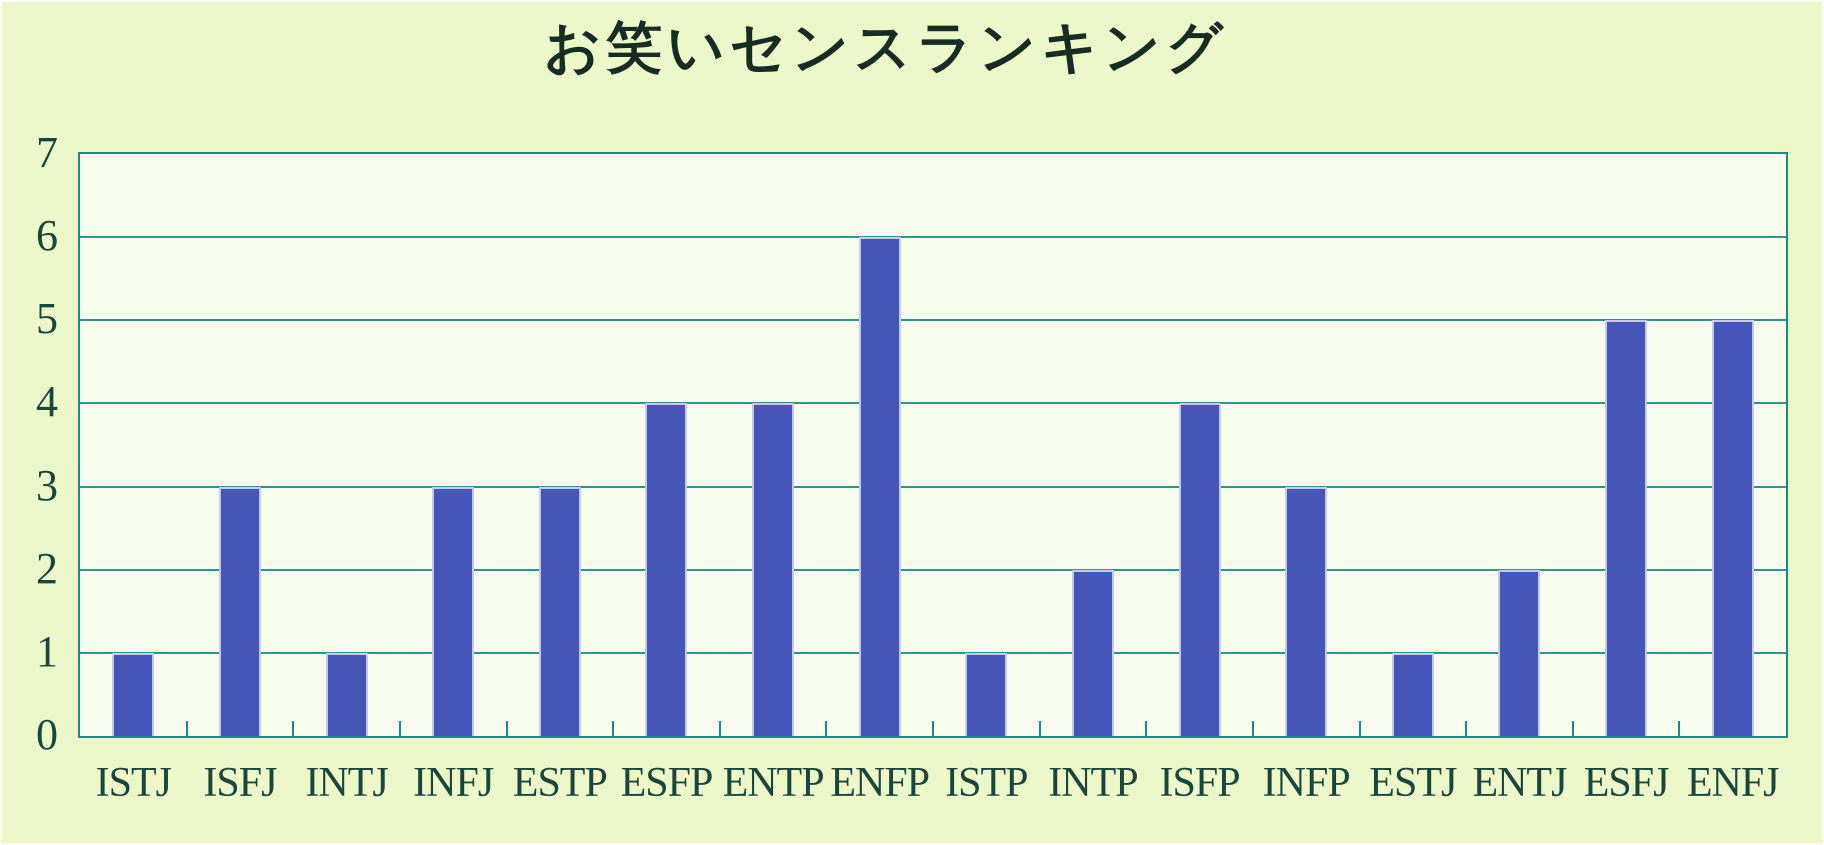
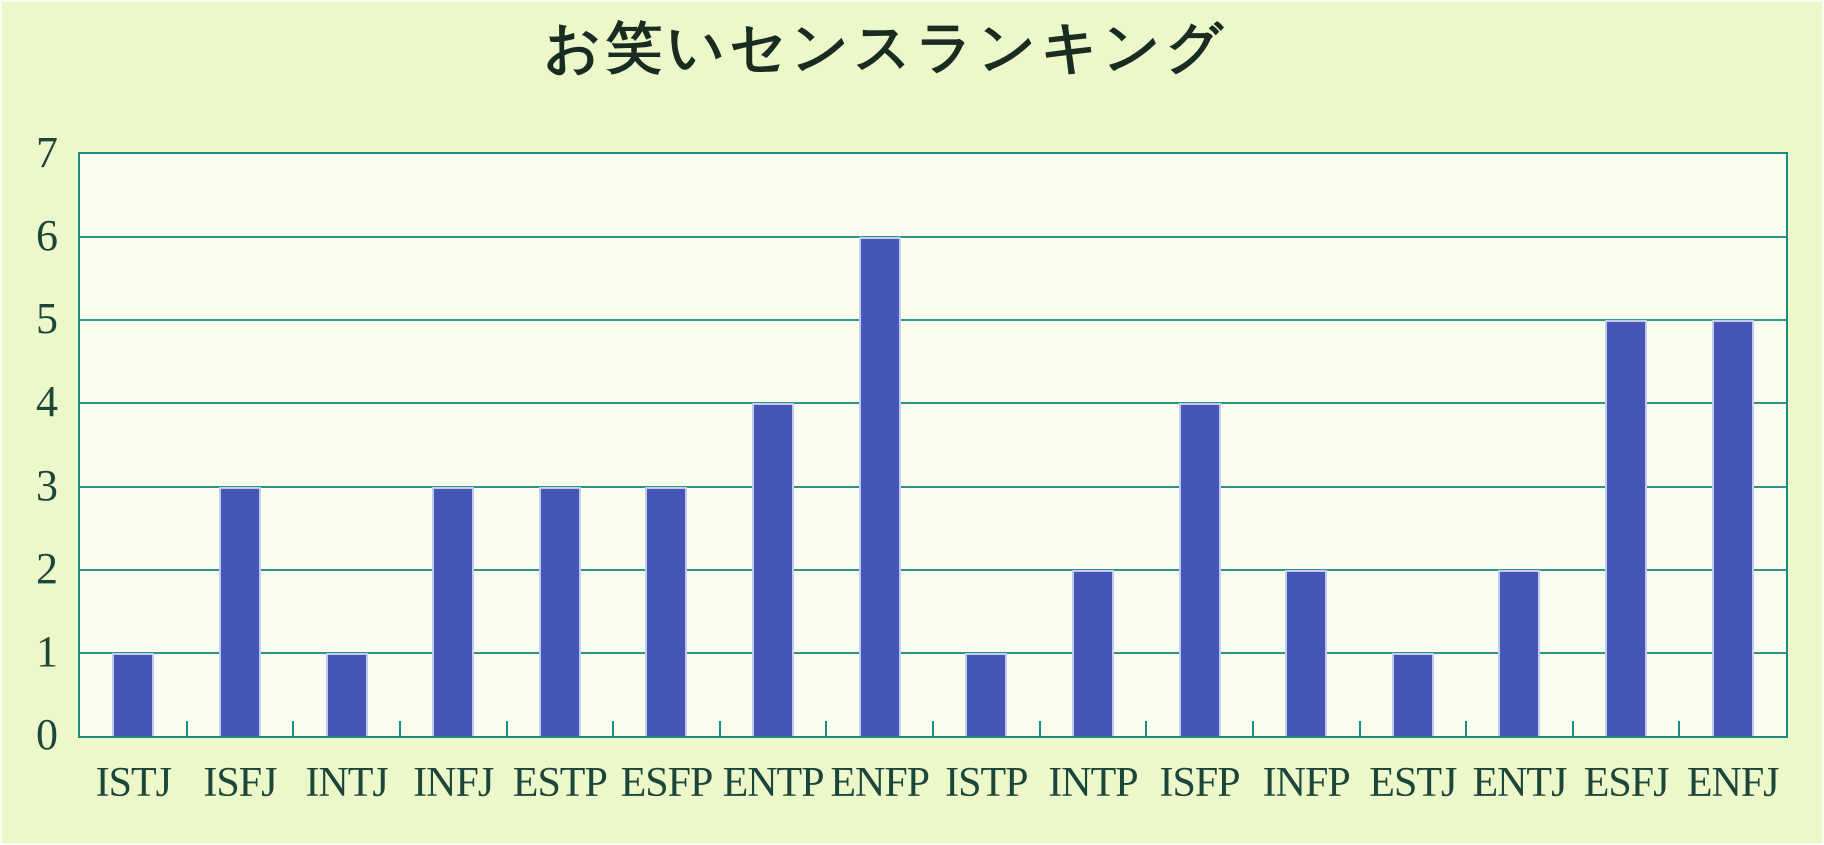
ESFP: 4 -> 3
INFP: 3 -> 2
